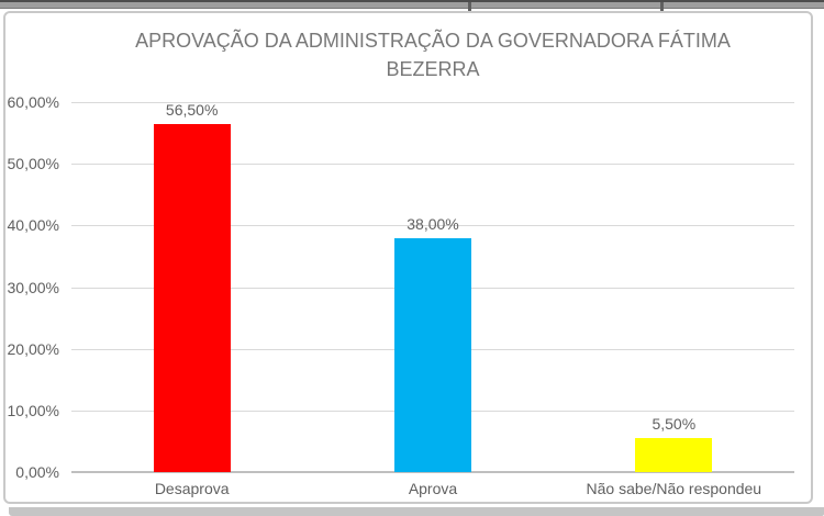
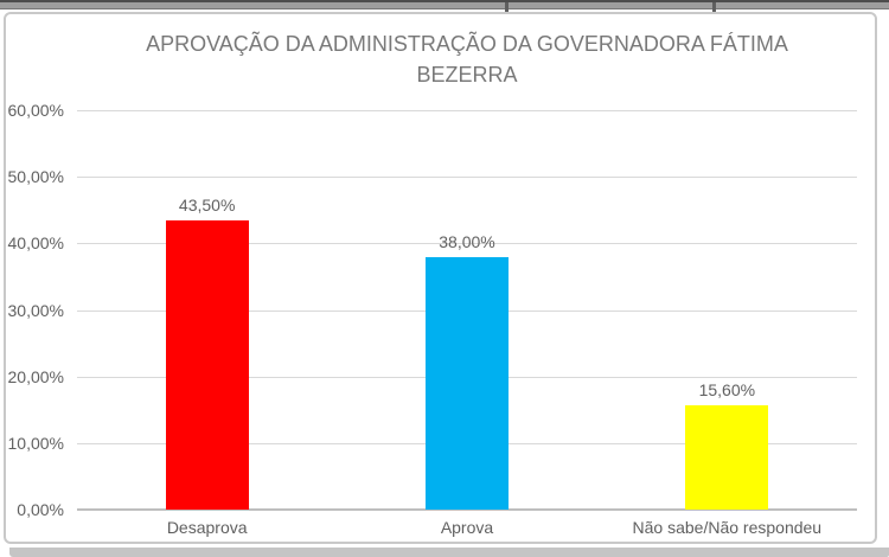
Desaprova: 56,50% -> 43,50%
Não sabe/Não respondeu: 5,50% -> 15,60%
